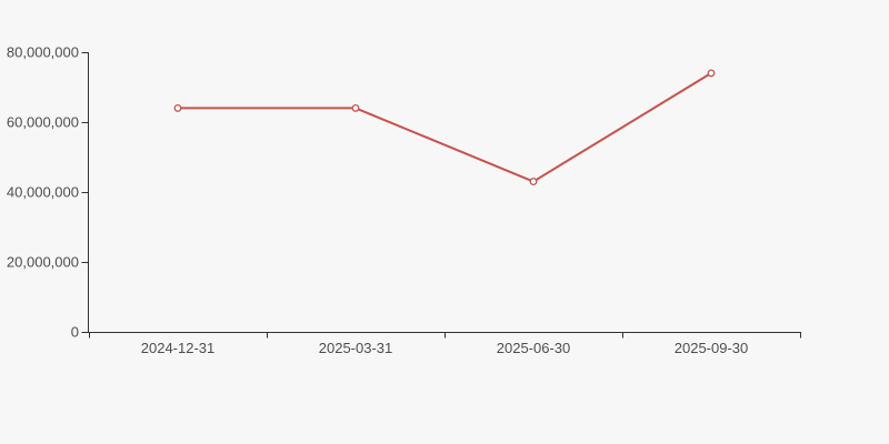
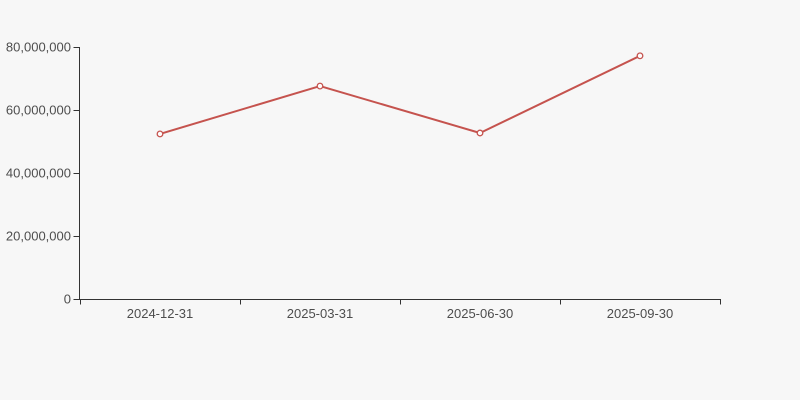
2024-12-31: 64000000 -> 52000000
2025-03-31: 64000000 -> 68000000
2025-06-30: 43000000 -> 53000000
2025-09-30: 74000000 -> 77000000
